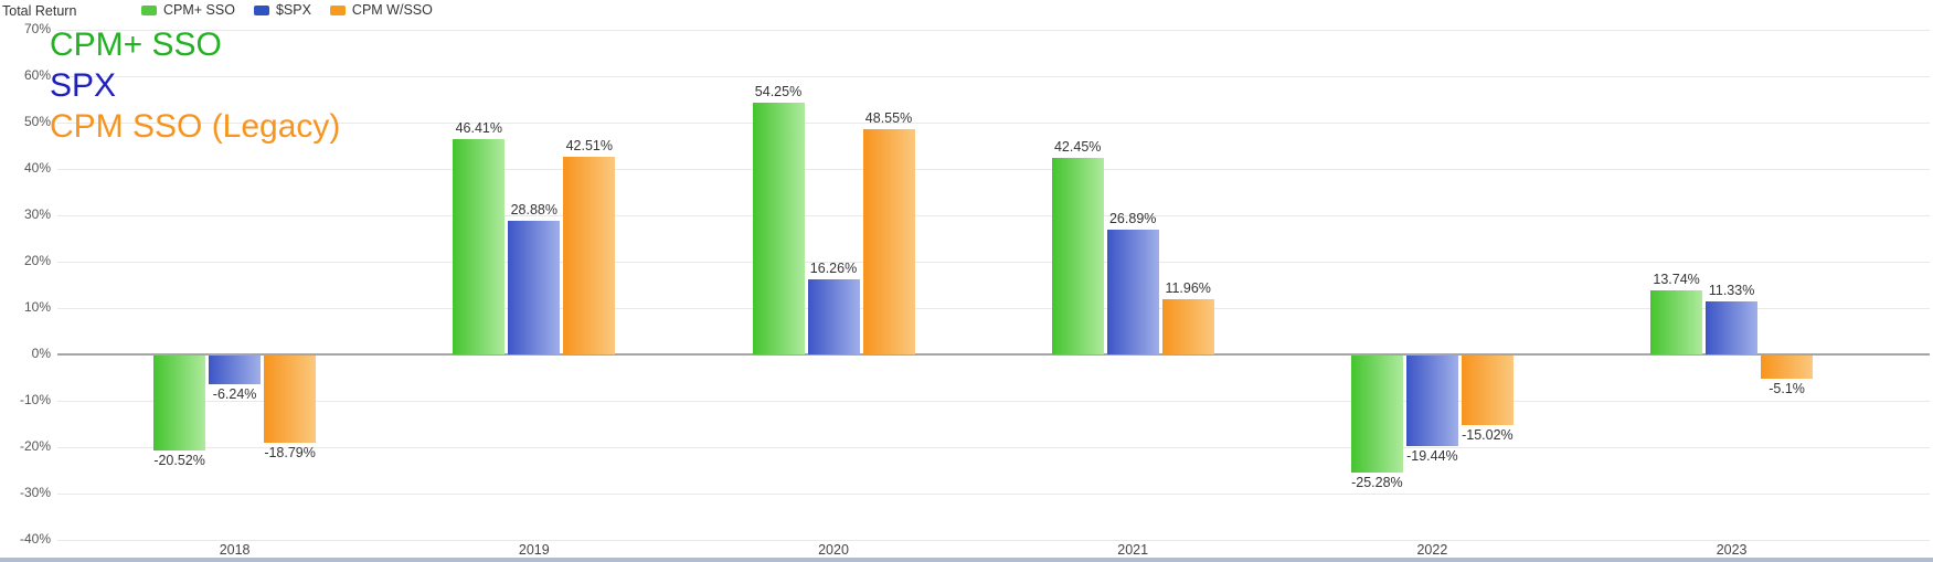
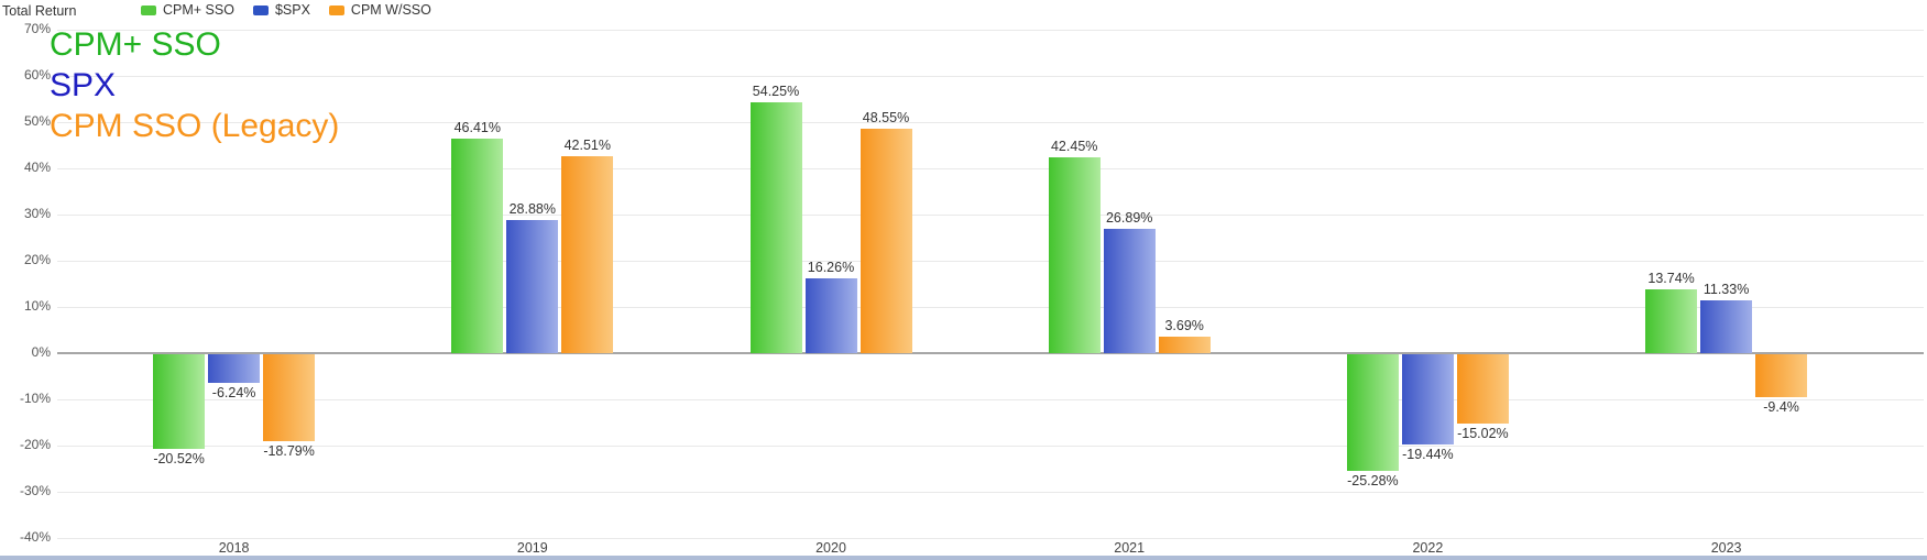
CPM W/SSO/2021: 11.96% -> 3.69%
CPM W/SSO/2023: -5.1% -> -9.4%
